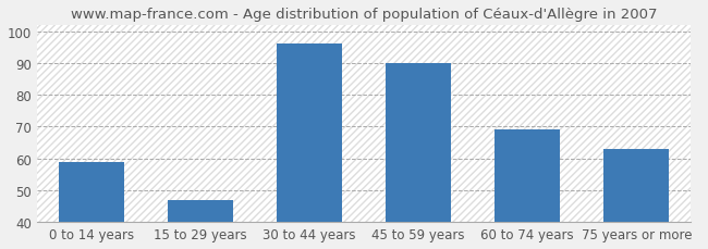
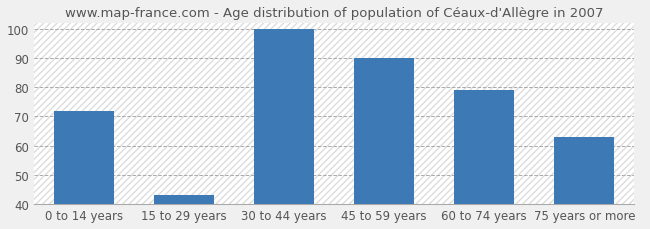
0 to 14 years: 59 -> 72
15 to 29 years: 47 -> 43
30 to 44 years: 96 -> 100
60 to 74 years: 69 -> 79
